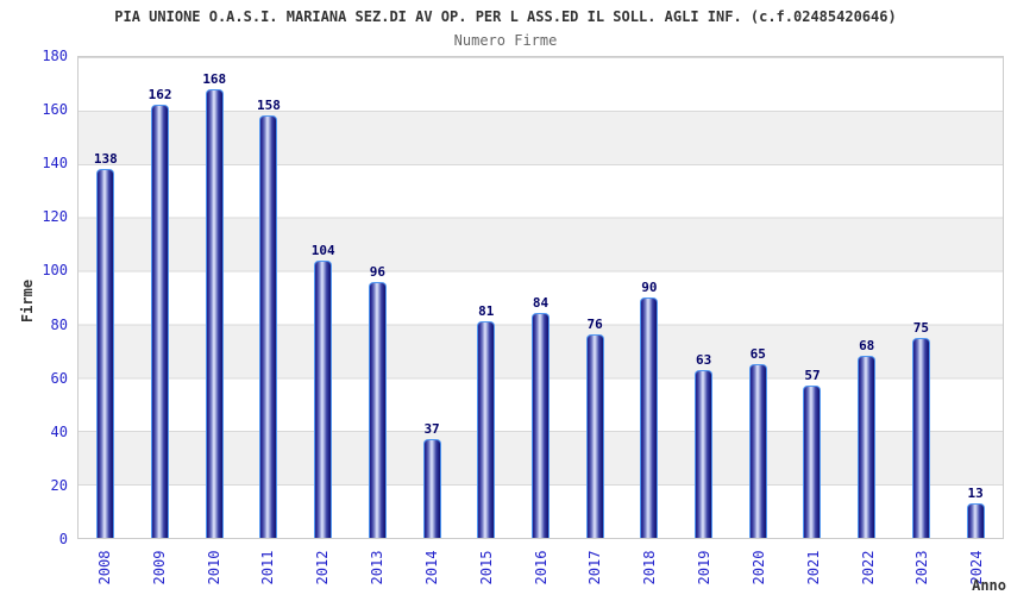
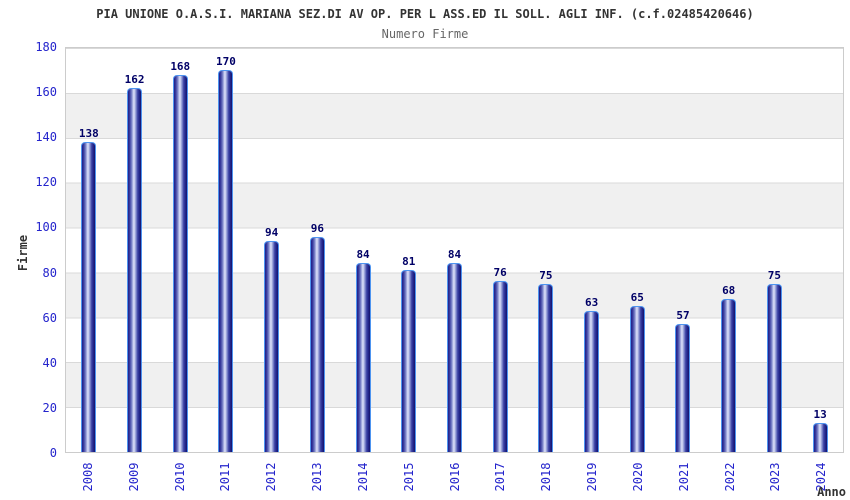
2011: 158 -> 170
2012: 104 -> 94
2014: 37 -> 84
2018: 90 -> 75
